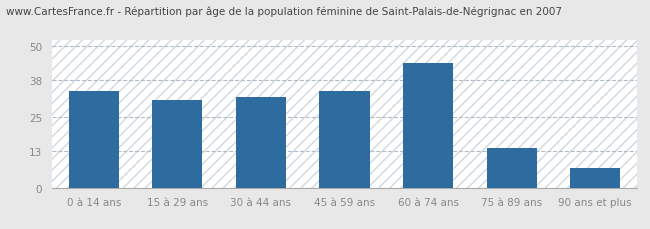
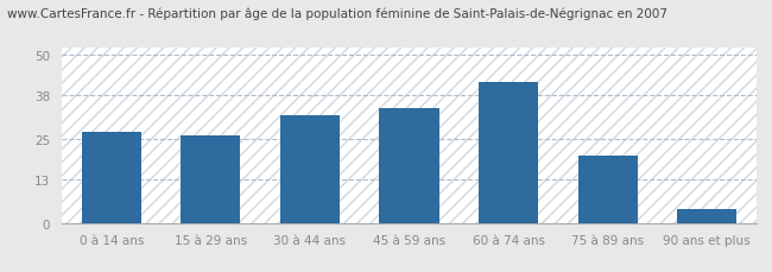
0 à 14 ans: 34 -> 27
15 à 29 ans: 31 -> 26
60 à 74 ans: 44 -> 42
75 à 89 ans: 14 -> 20
90 ans et plus: 7 -> 4
